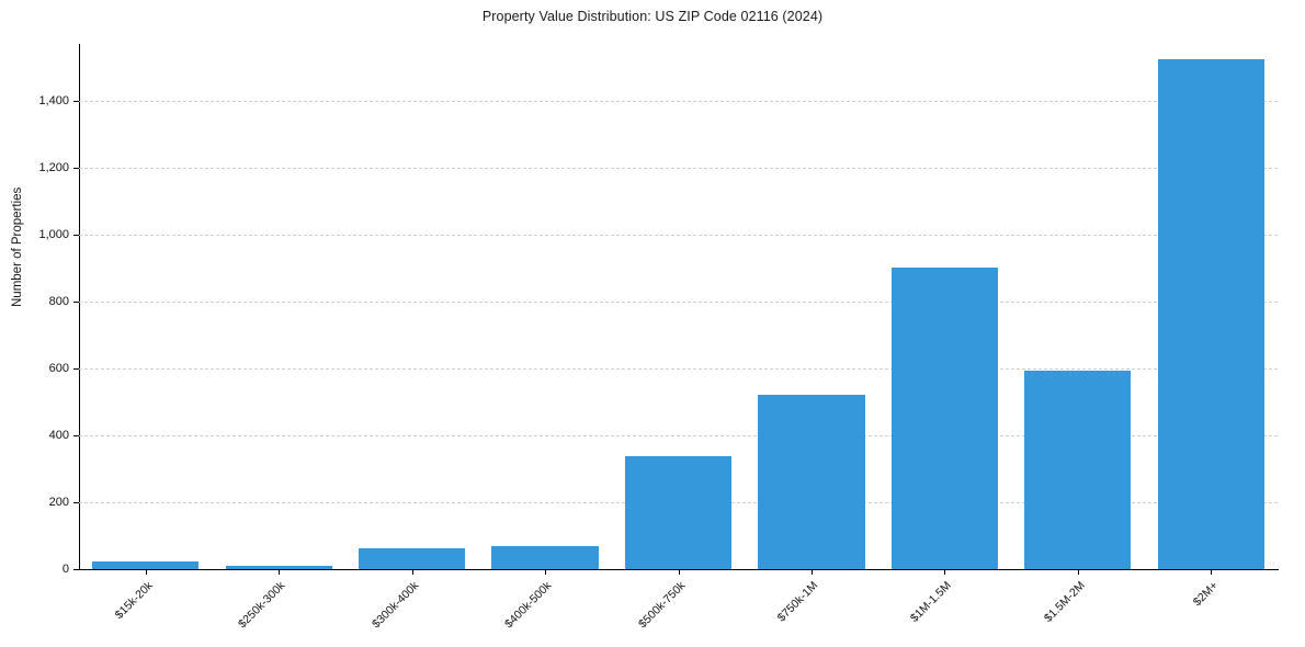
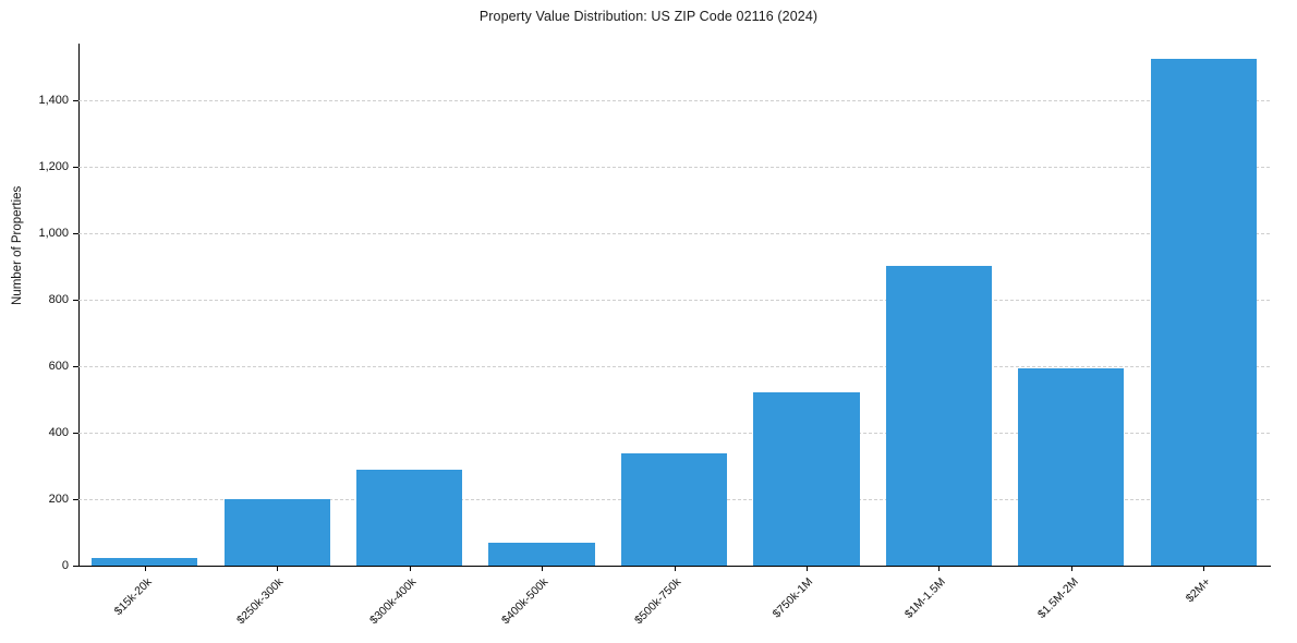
$250k-300k: 10 -> 200
$300k-400k: 60 -> 290
